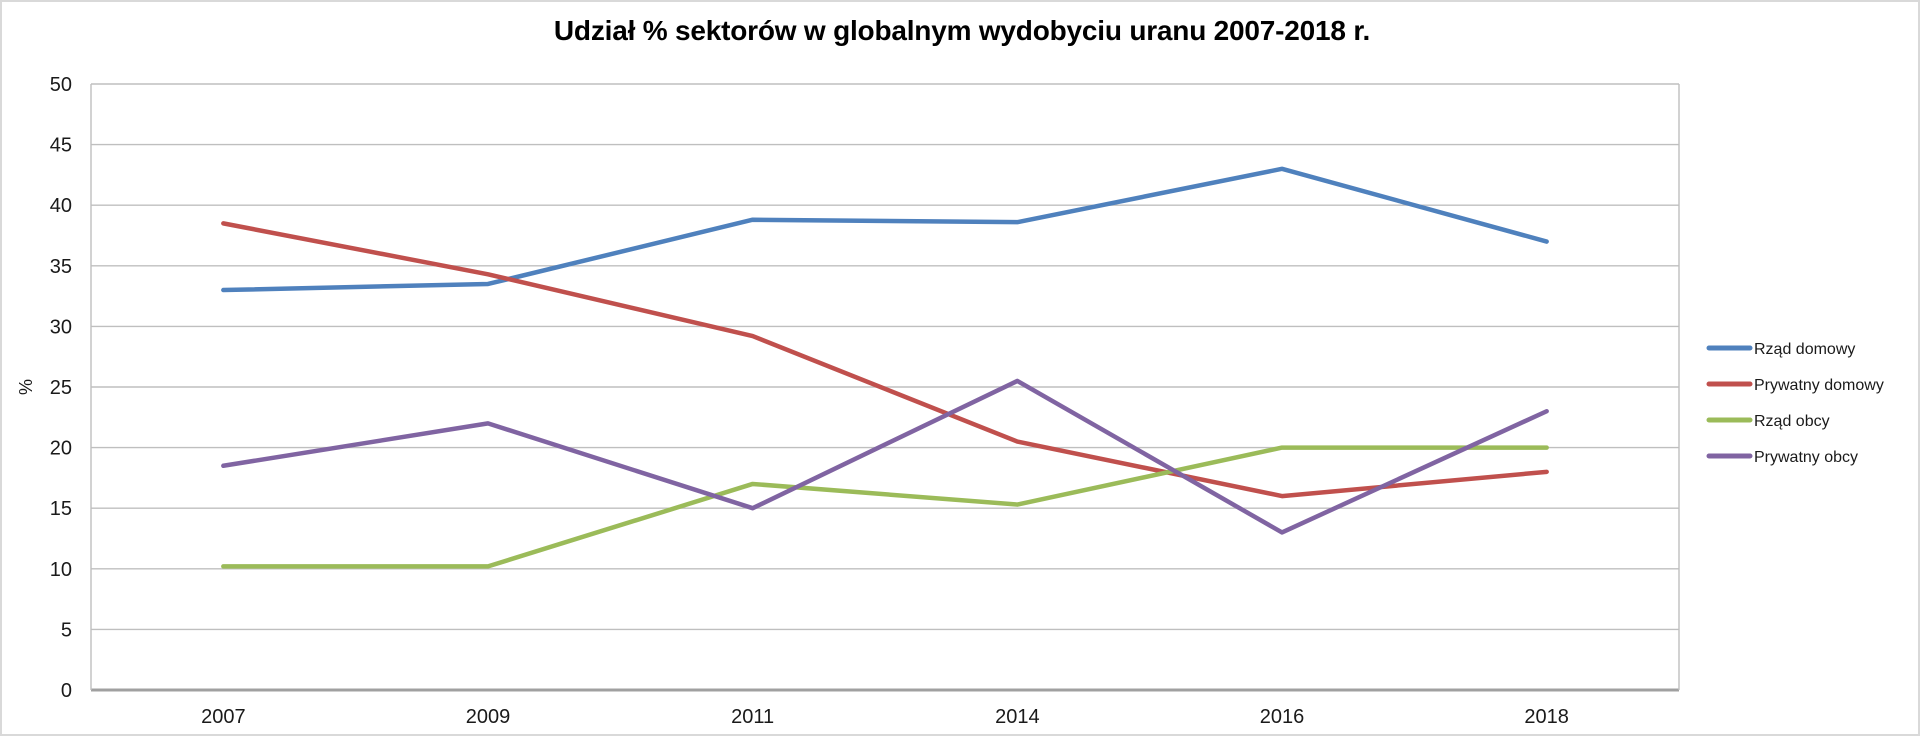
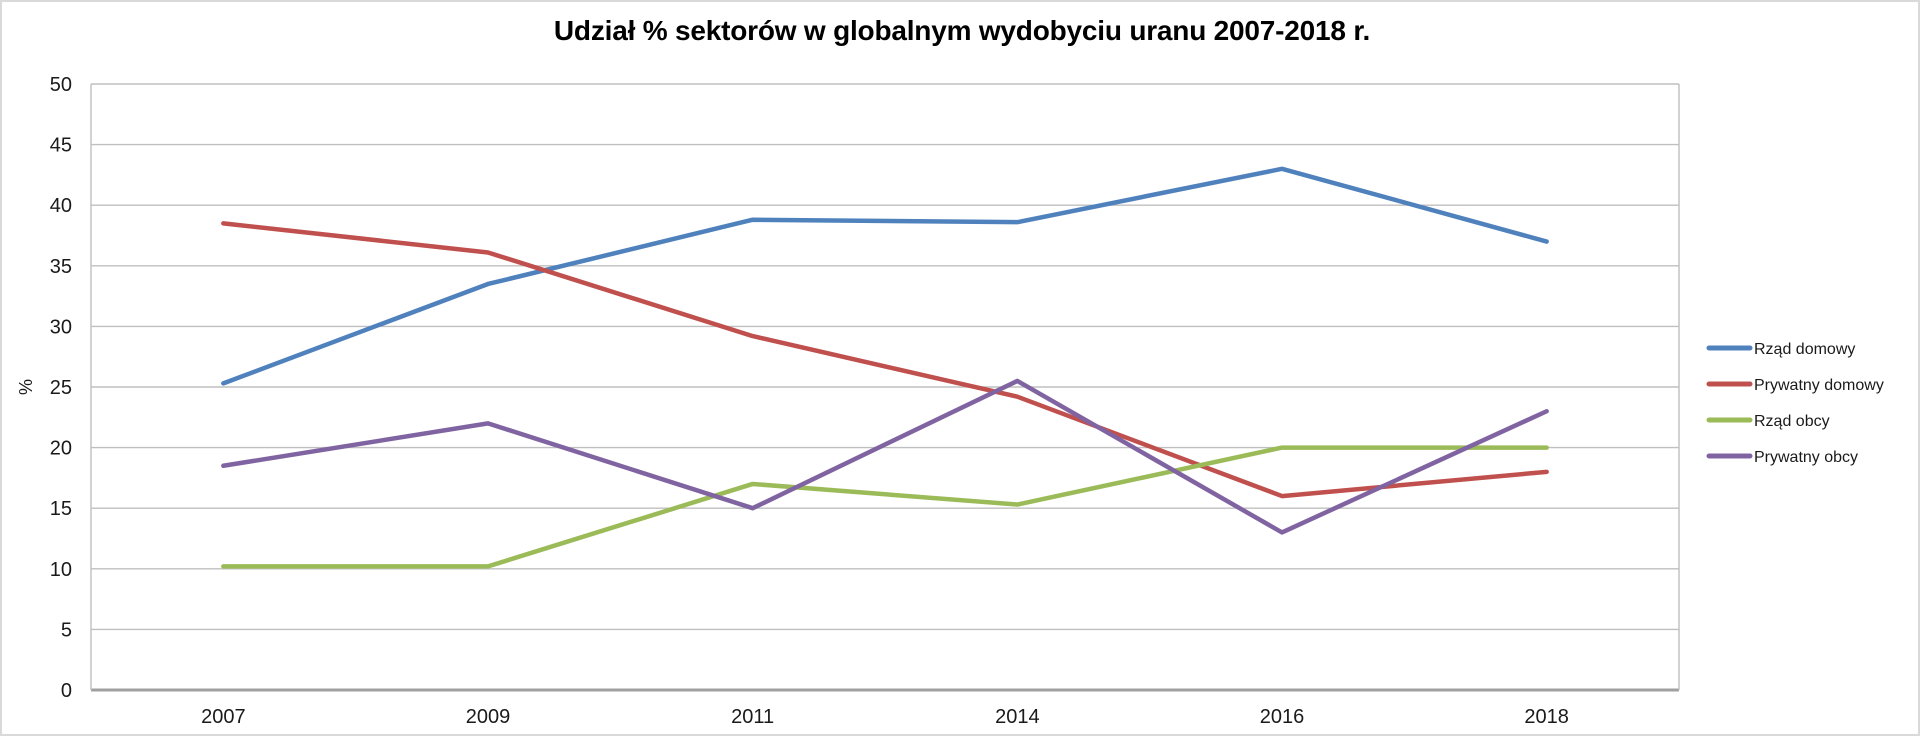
Rząd domowy/2007: 33.0 -> 25.3
Prywatny domowy/2009: 34.3 -> 36.1
Prywatny domowy/2014: 20.5 -> 24.2
